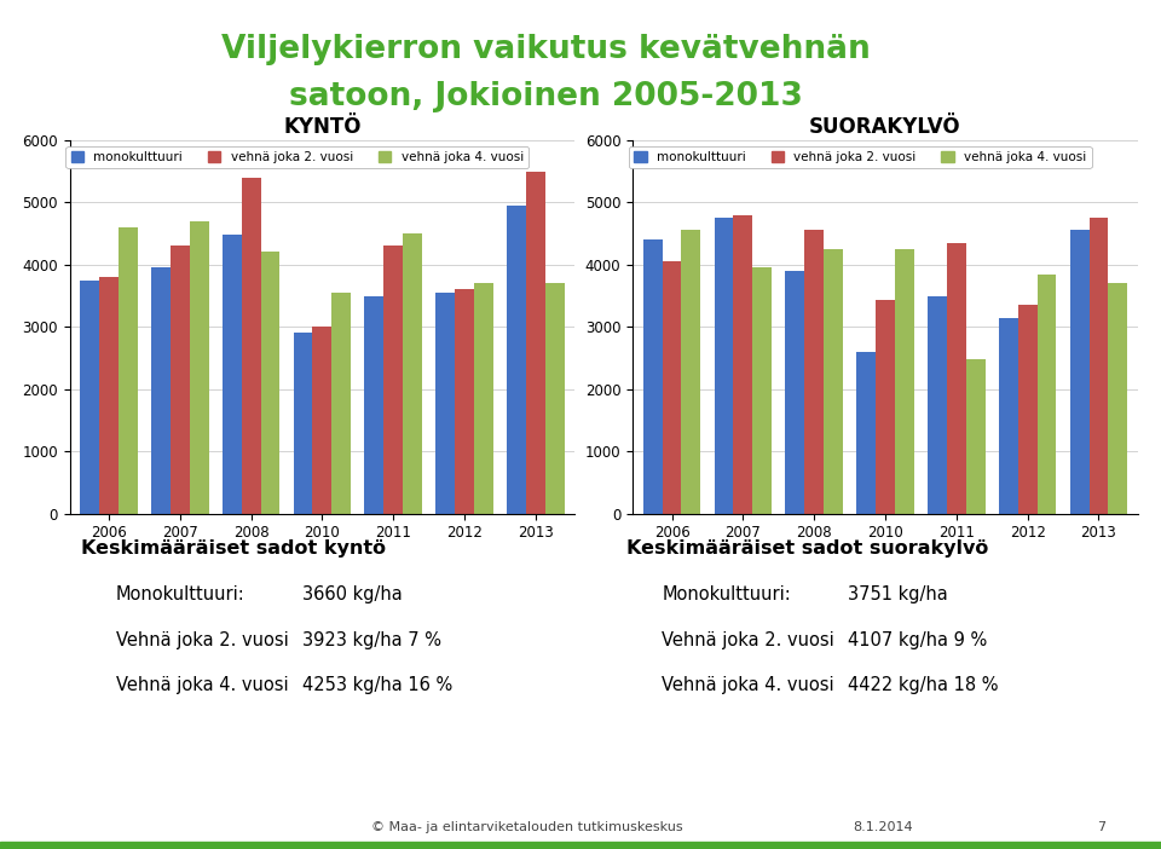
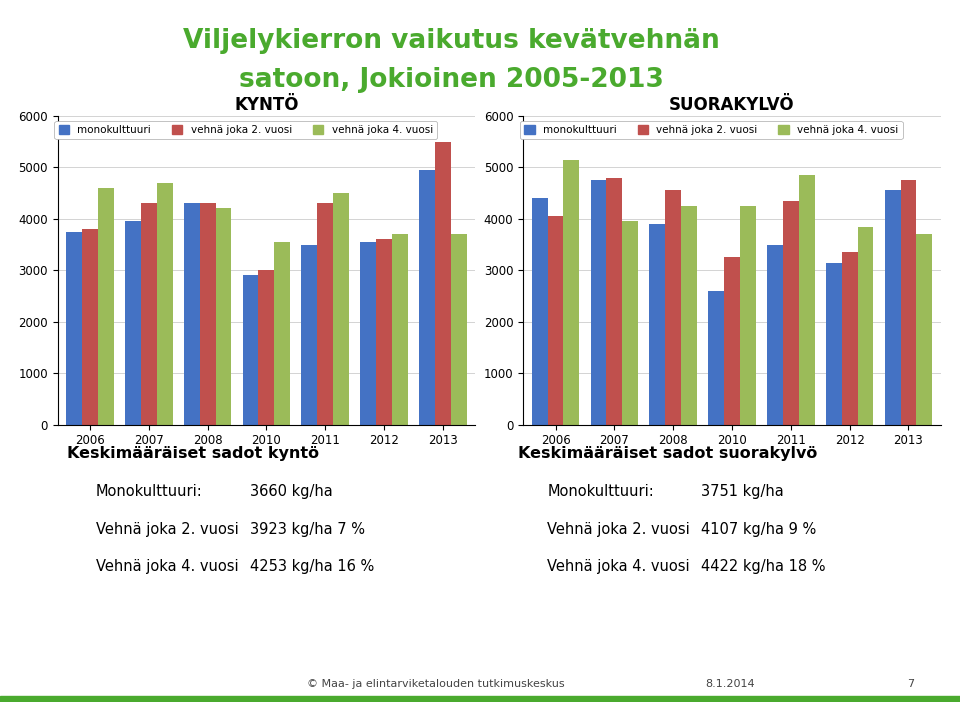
KYNTÖ/monokulttuuri/2008: 4480 -> 4300
KYNTÖ/vehnä joka 2. vuosi/2008: 5400 -> 4300
SUORAKYLVÖ/vehnä joka 4. vuosi/2006: 4560 -> 5150
SUORAKYLVÖ/vehnä joka 2. vuosi/2010: 3440 -> 3250
SUORAKYLVÖ/vehnä joka 4. vuosi/2011: 2480 -> 4850
